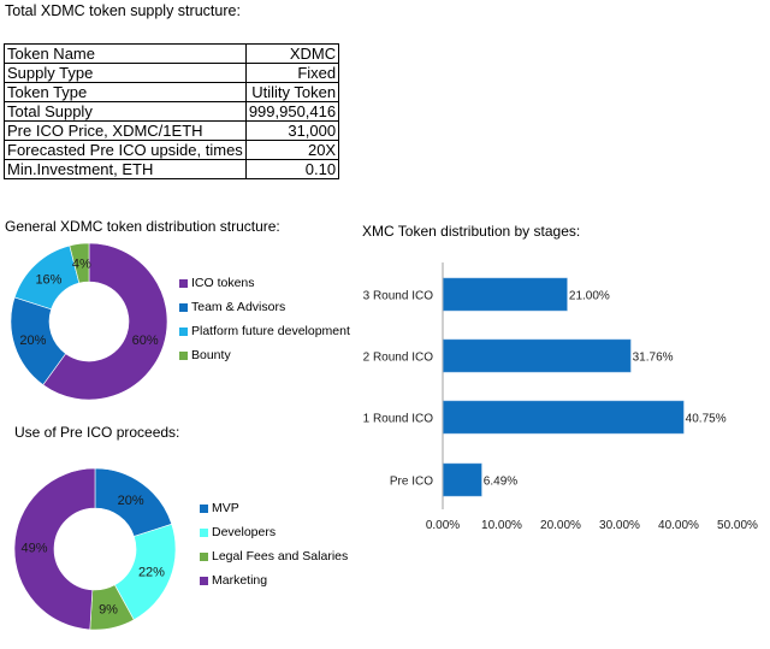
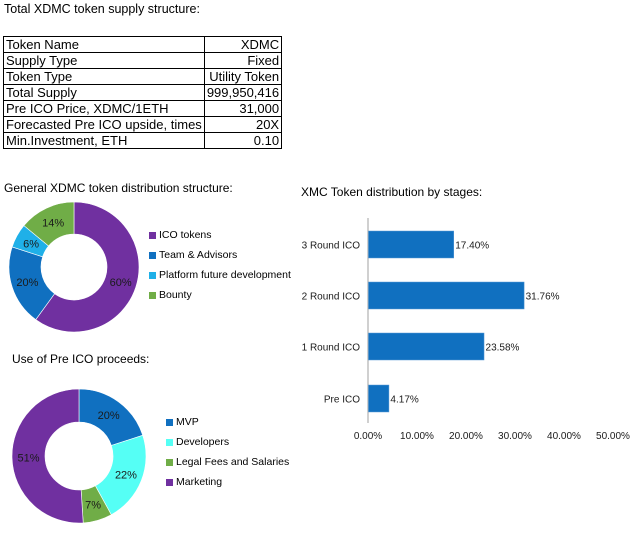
General XDMC token distribution structure:/Platform future development: 16% -> 6%
General XDMC token distribution structure:/Bounty: 4% -> 14%
Use of Pre ICO proceeds:/Legal Fees and Salaries: 9% -> 7%
Use of Pre ICO proceeds:/Marketing: 49% -> 51%
XMC Token distribution by stages:/3 Round ICO: 21.00% -> 17.40%
XMC Token distribution by stages:/1 Round ICO: 40.75% -> 23.58%
XMC Token distribution by stages:/Pre ICO: 6.49% -> 4.17%
